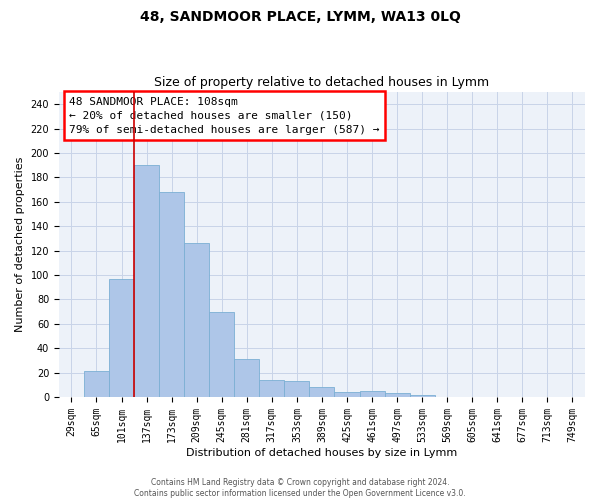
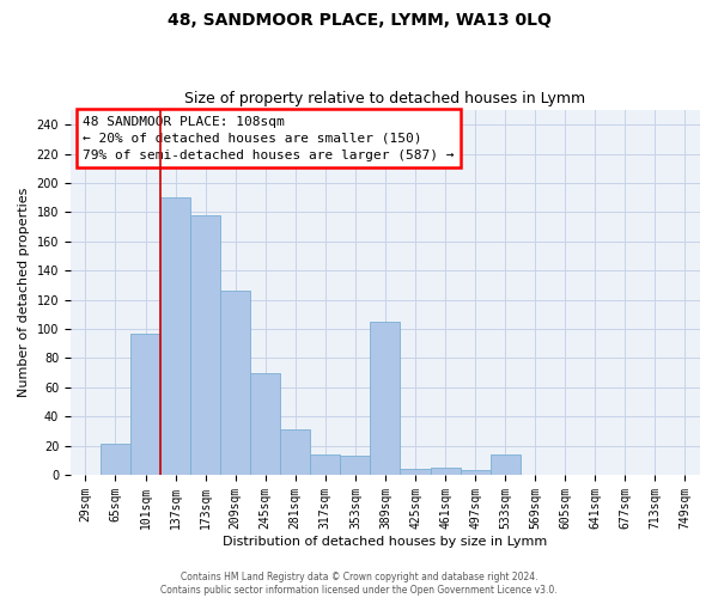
173sqm: 168 -> 178
389sqm: 8 -> 105
533sqm: 2 -> 14
